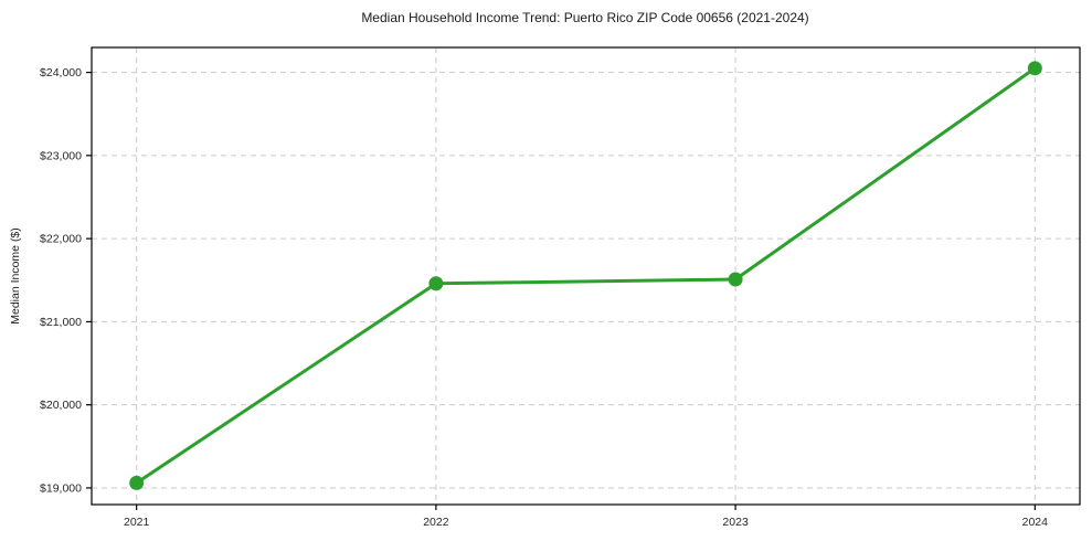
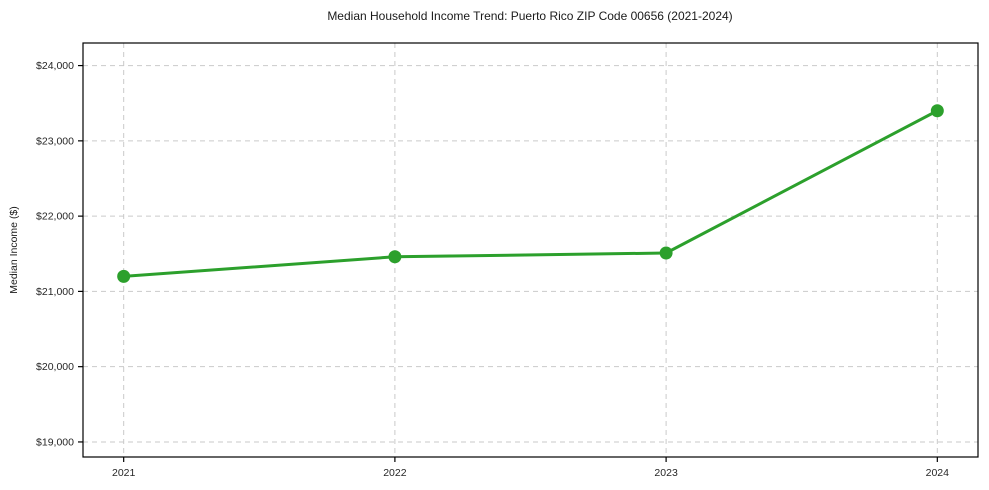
2021: $19100 -> $21200
2024: $24000 -> $23400
